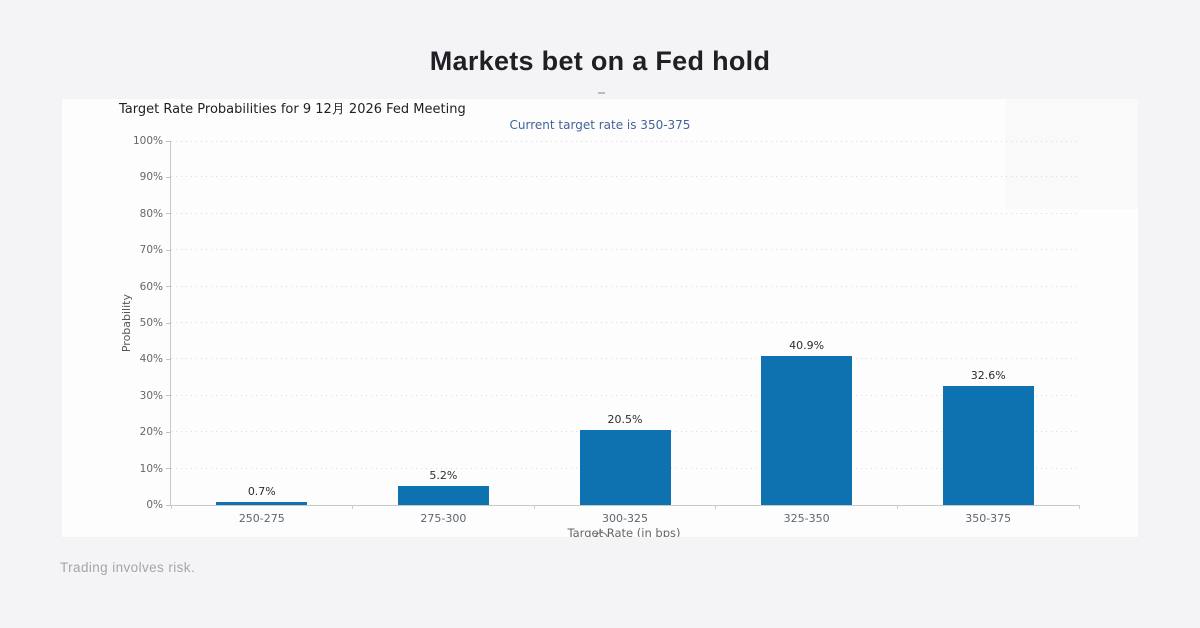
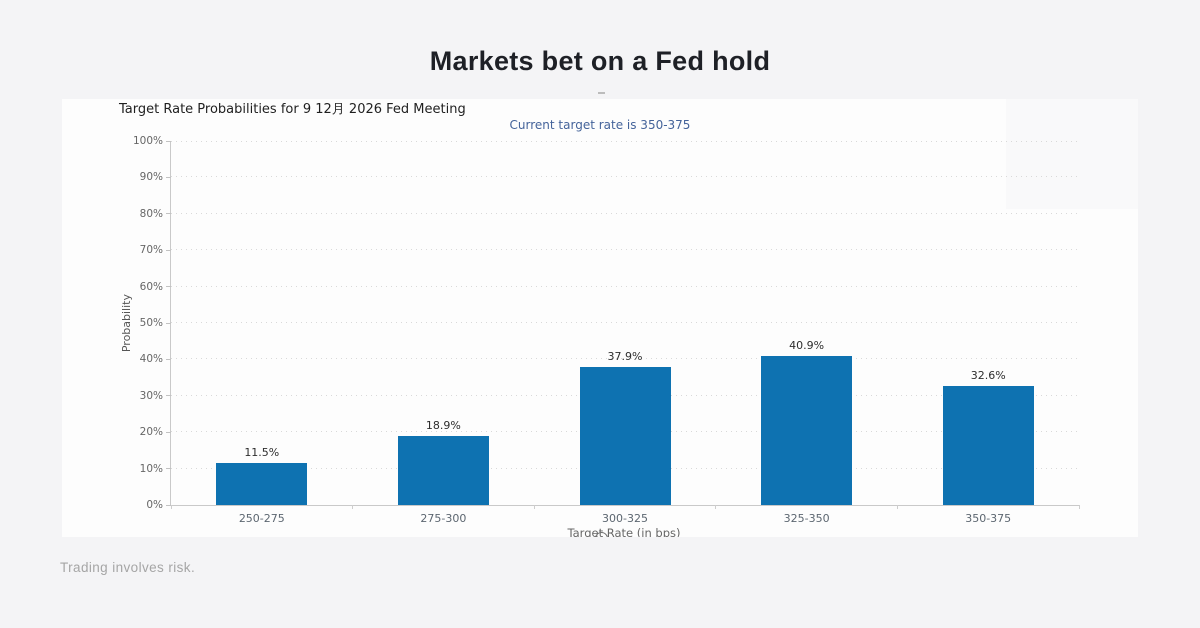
250-275: 0.7% -> 11.5%
275-300: 5.2% -> 18.9%
300-325: 20.5% -> 37.9%
